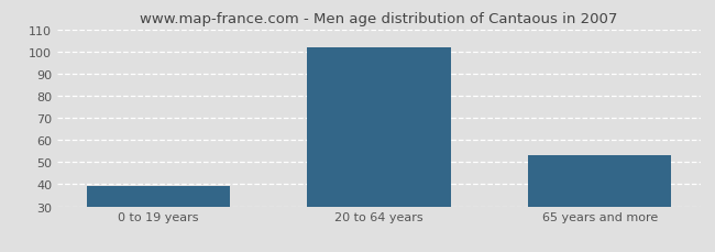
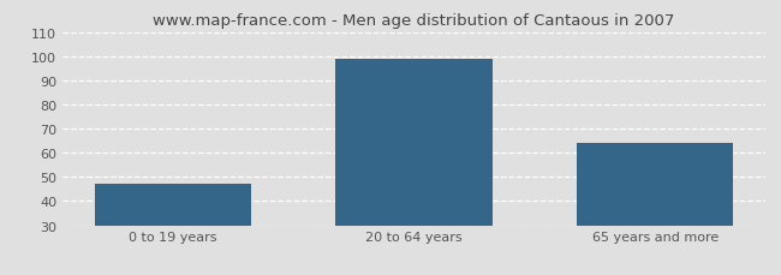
0 to 19 years: 39 -> 47
20 to 64 years: 102 -> 99
65 years and more: 53 -> 64
